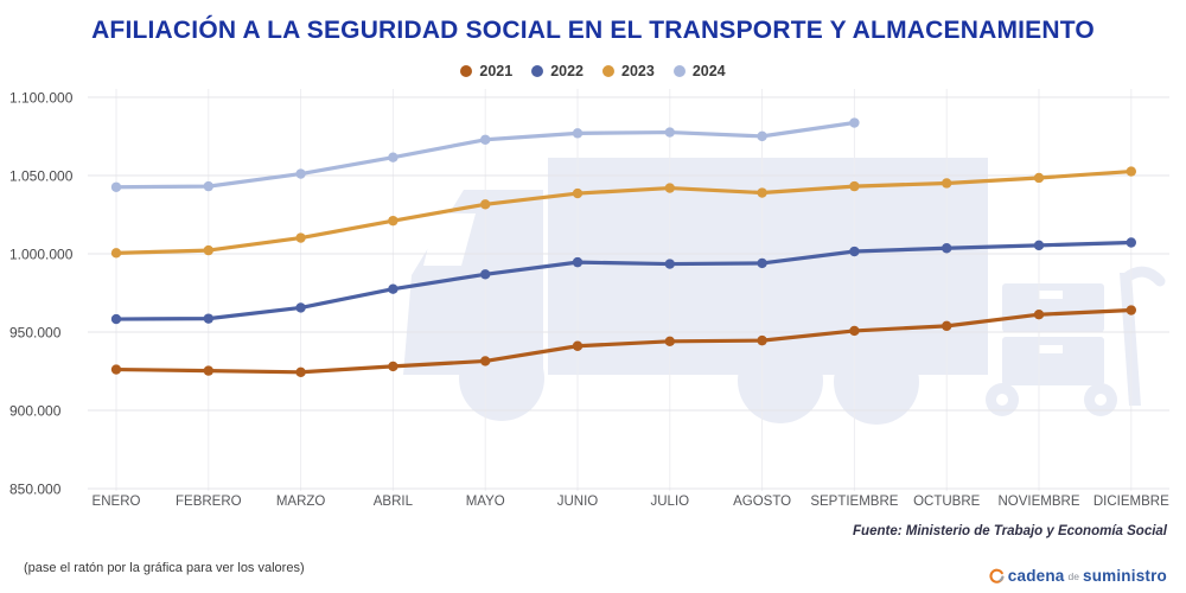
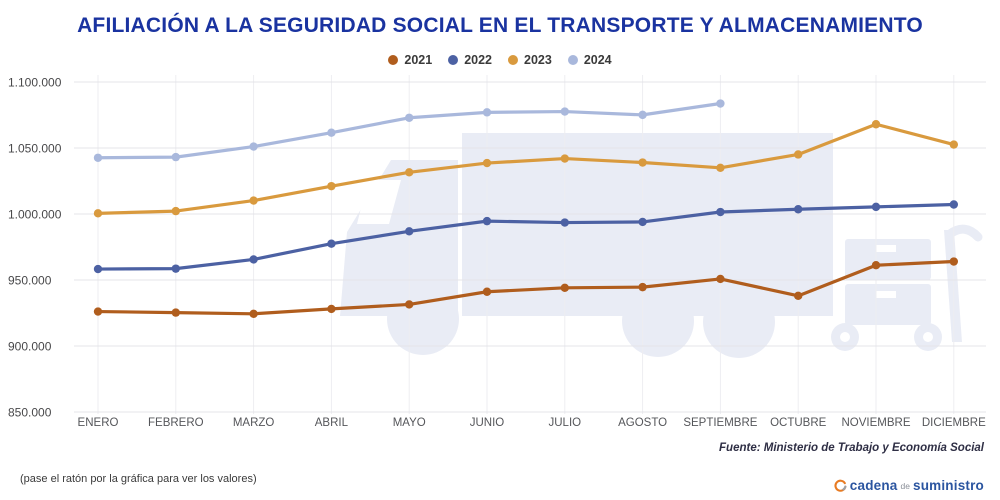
2023/SEPTIEMBRE: 1043000 -> 1035000
2021/OCTUBRE: 954000 -> 938000
2023/NOVIEMBRE: 1048000 -> 1068000
